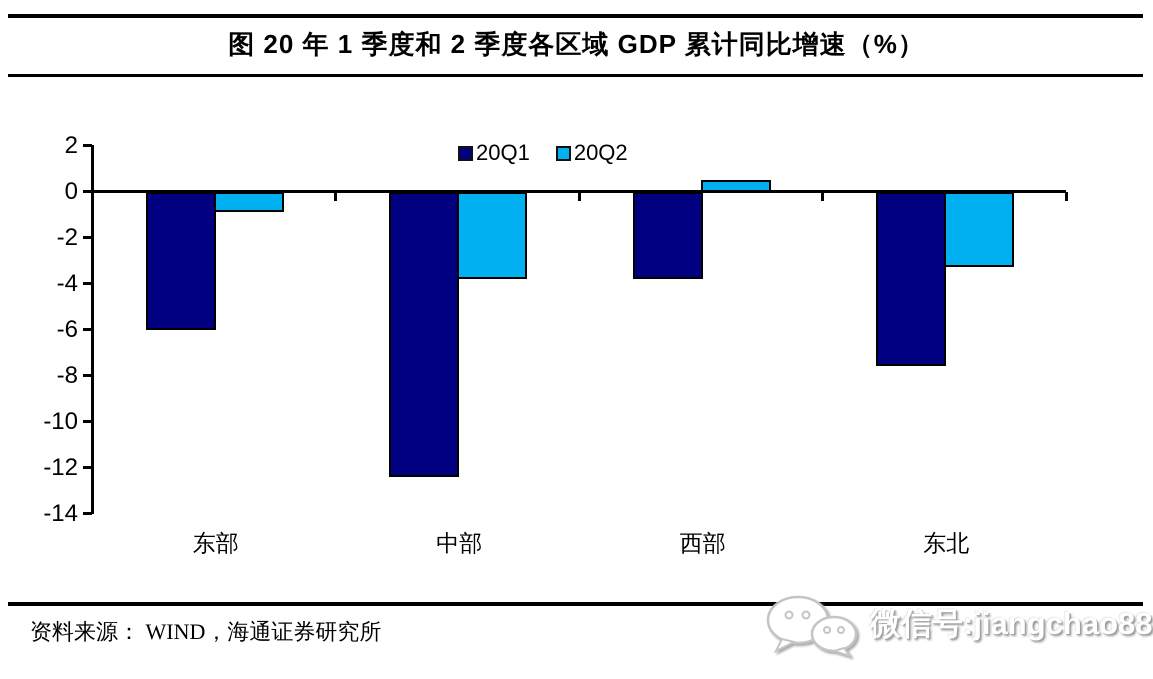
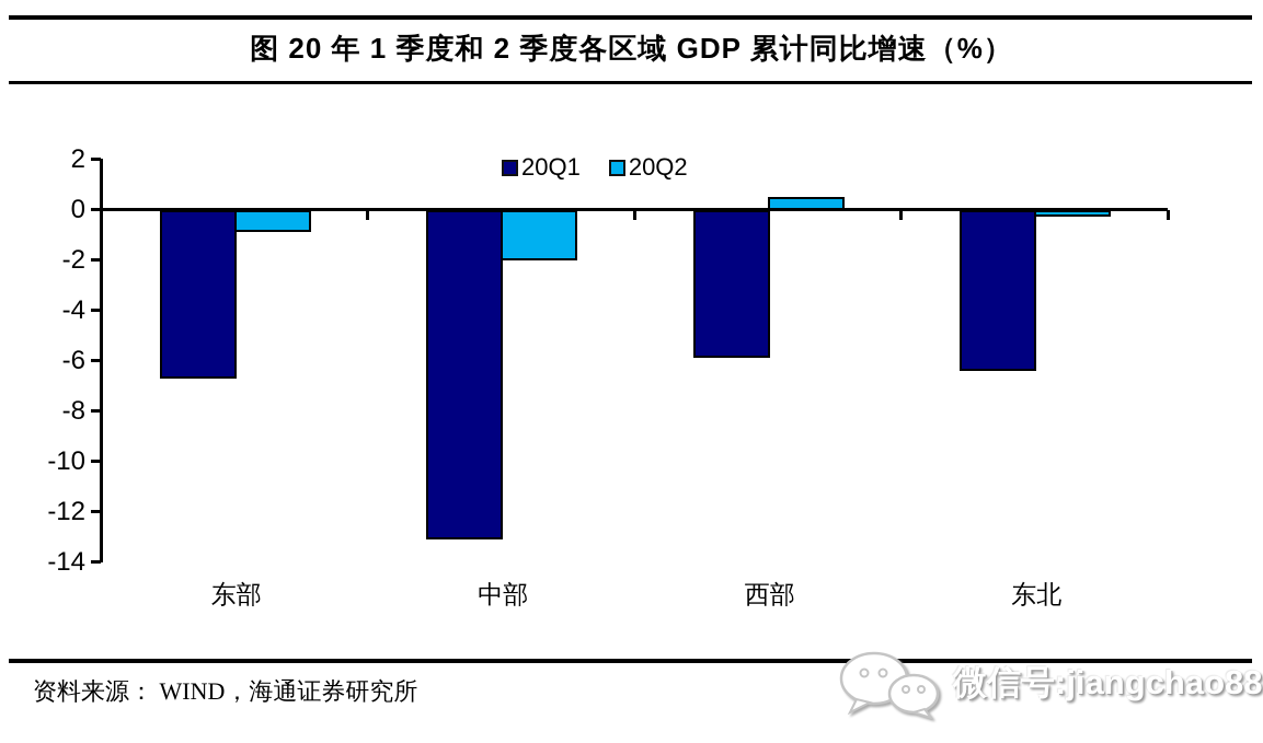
20Q1/东部: -6.0 -> -6.7
20Q1/中部: -12.4 -> -13.1
20Q2/中部: -3.8 -> -2.0
20Q1/西部: -3.8 -> -5.9
20Q1/东北: -7.6 -> -6.4
20Q2/东北: -3.3 -> -0.3
